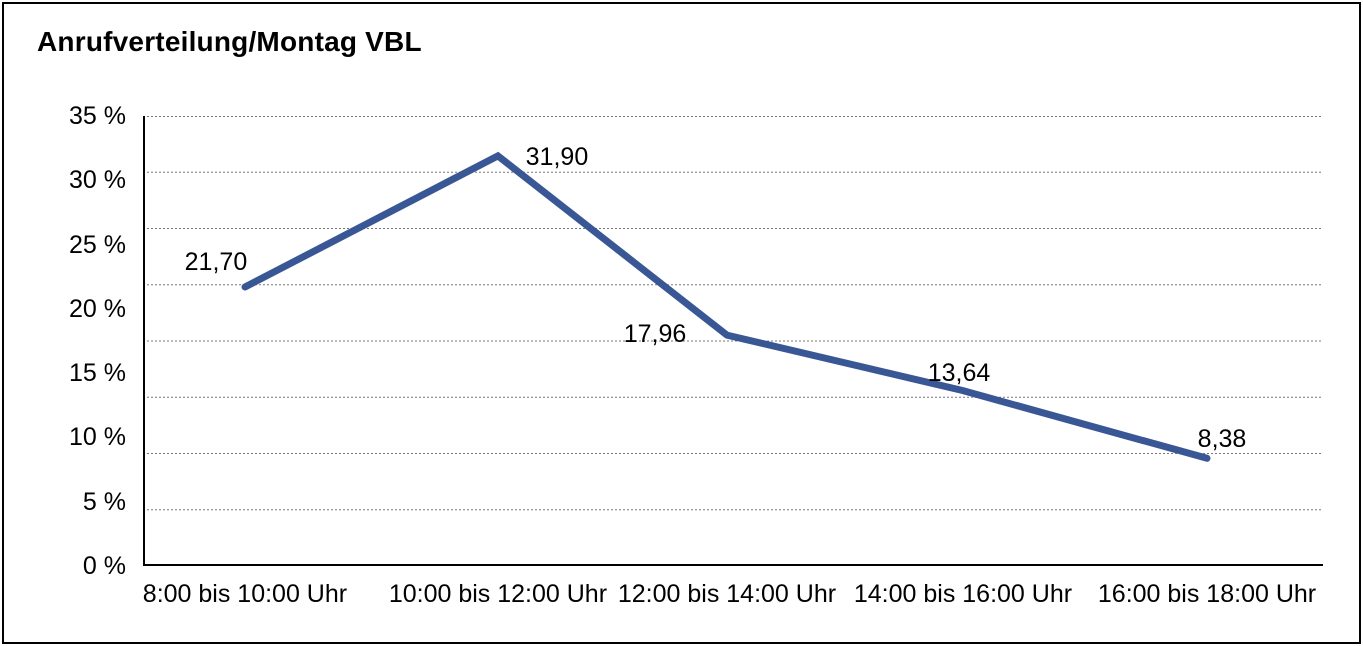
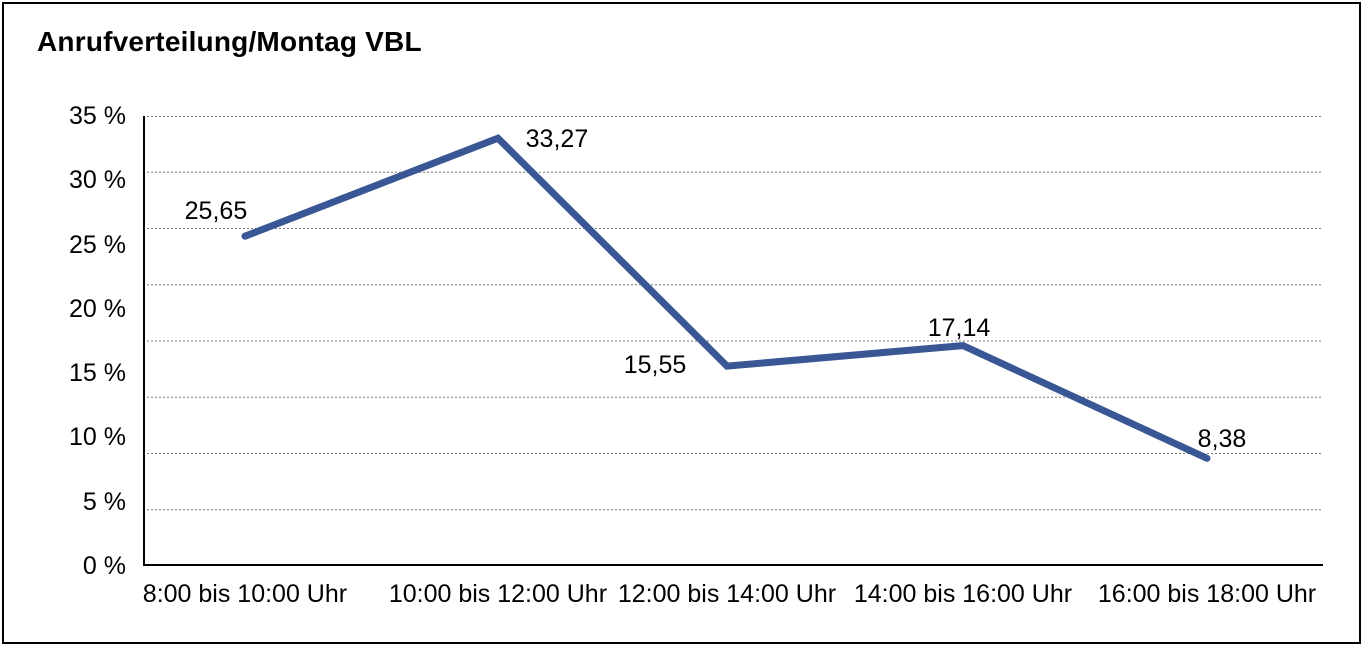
8:00 bis 10:00 Uhr: 21,70 -> 25,65
10:00 bis 12:00 Uhr: 31,90 -> 33,27
12:00 bis 14:00 Uhr: 17,96 -> 15,55
14:00 bis 16:00 Uhr: 13,64 -> 17,14
